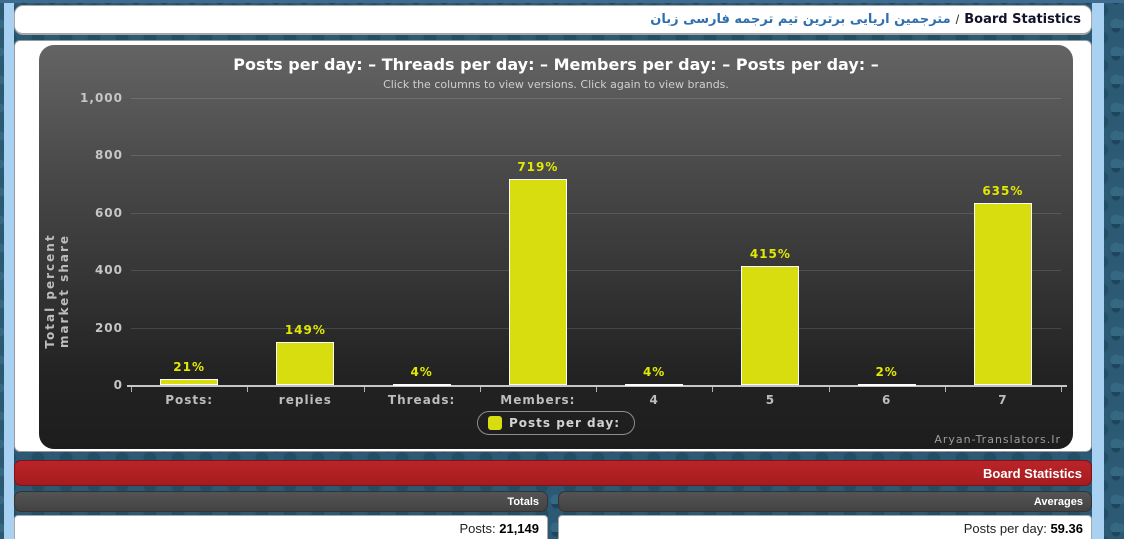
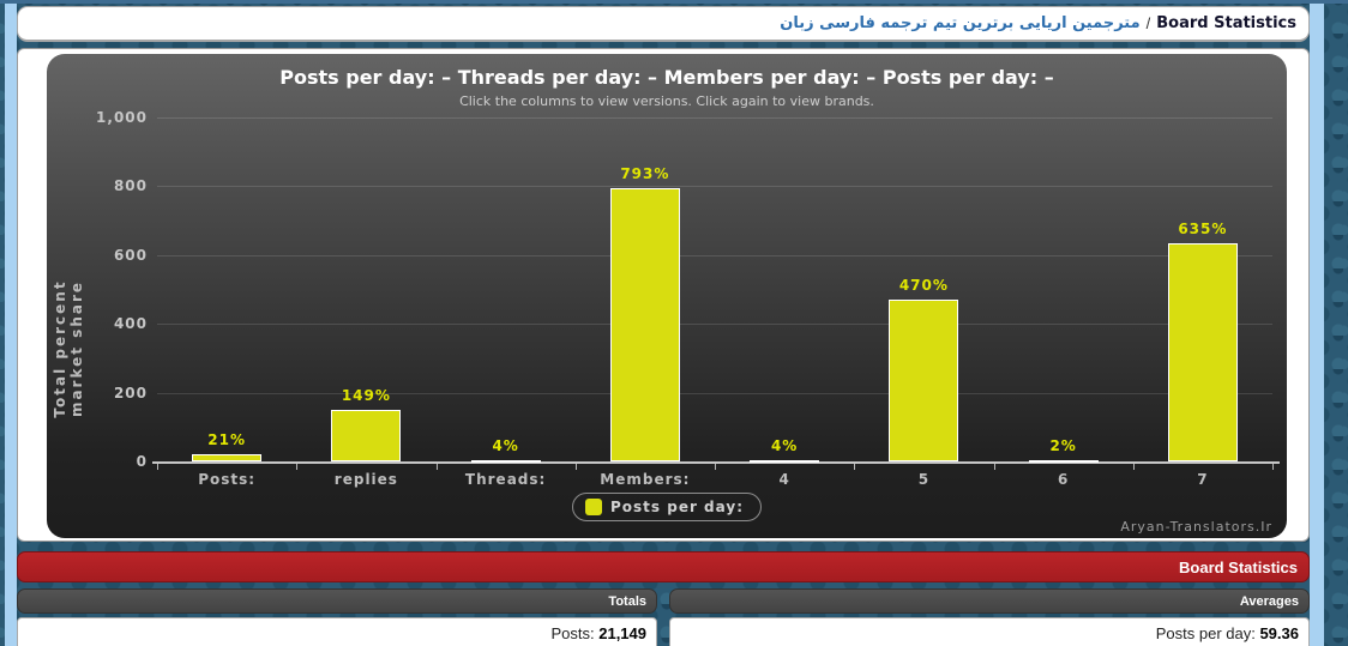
Members:: 719% -> 793%
5: 415% -> 470%
